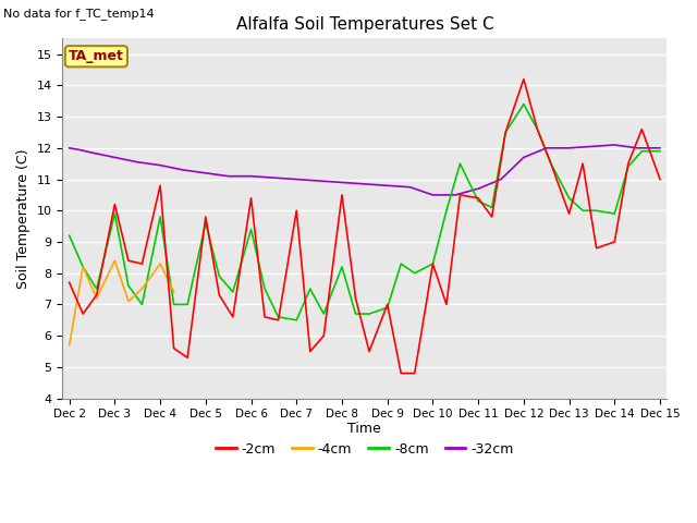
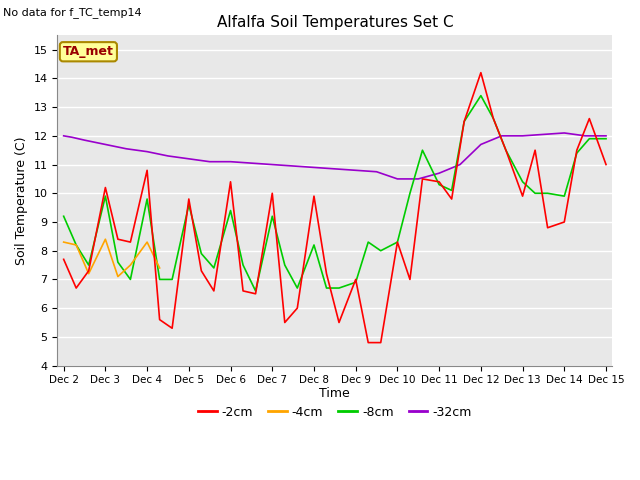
-4cm/Dec 2: 5.7 -> 8.3
-8cm/Dec 7: 6.5 -> 9.2
-2cm/Dec 8: 10.5 -> 9.9
